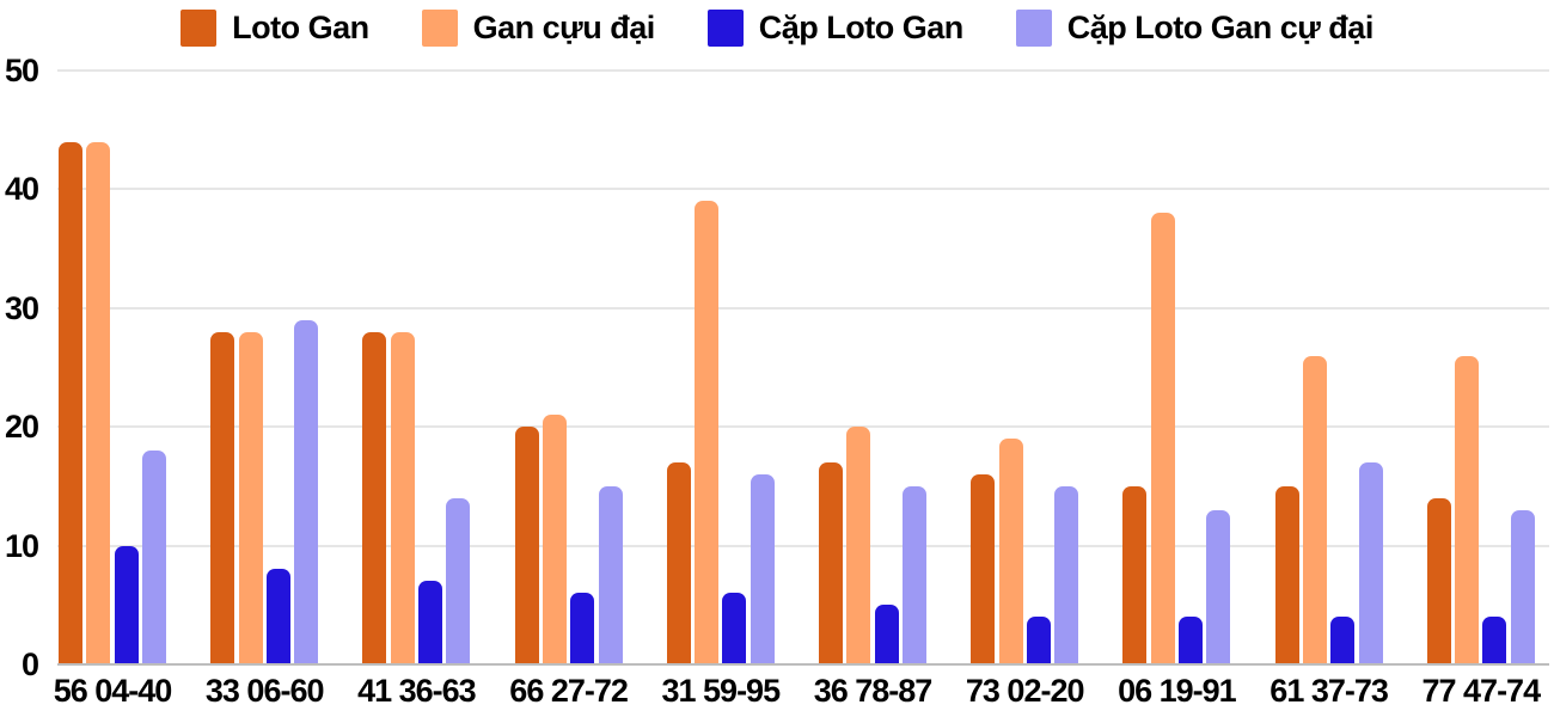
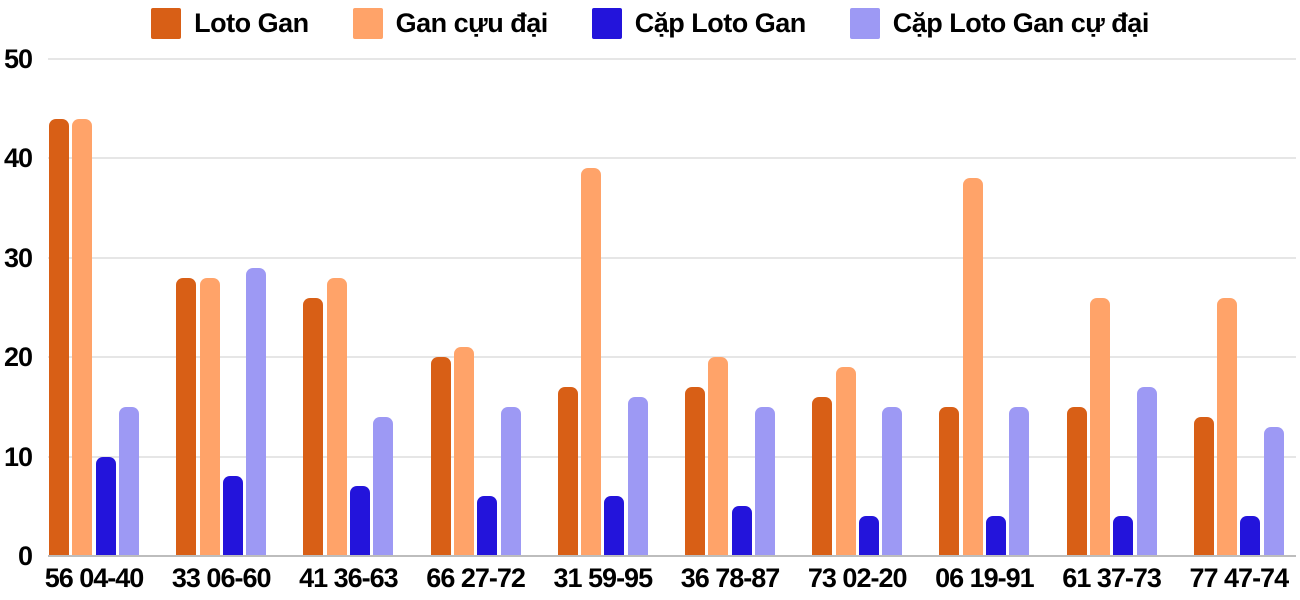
Cặp Loto Gan cự đại/56 04-40: 18 -> 15
Loto Gan/41 36-63: 28 -> 26
Cặp Loto Gan cự đại/06 19-91: 13 -> 15
